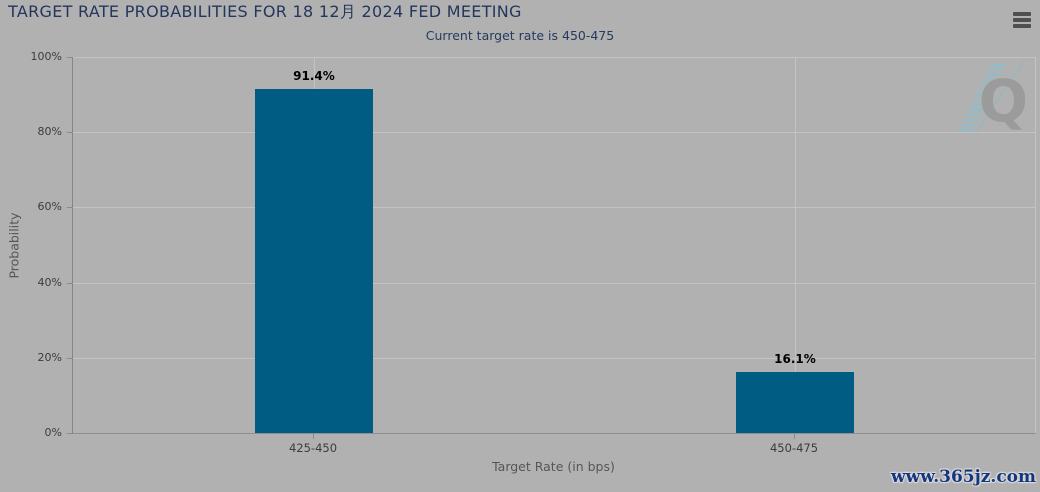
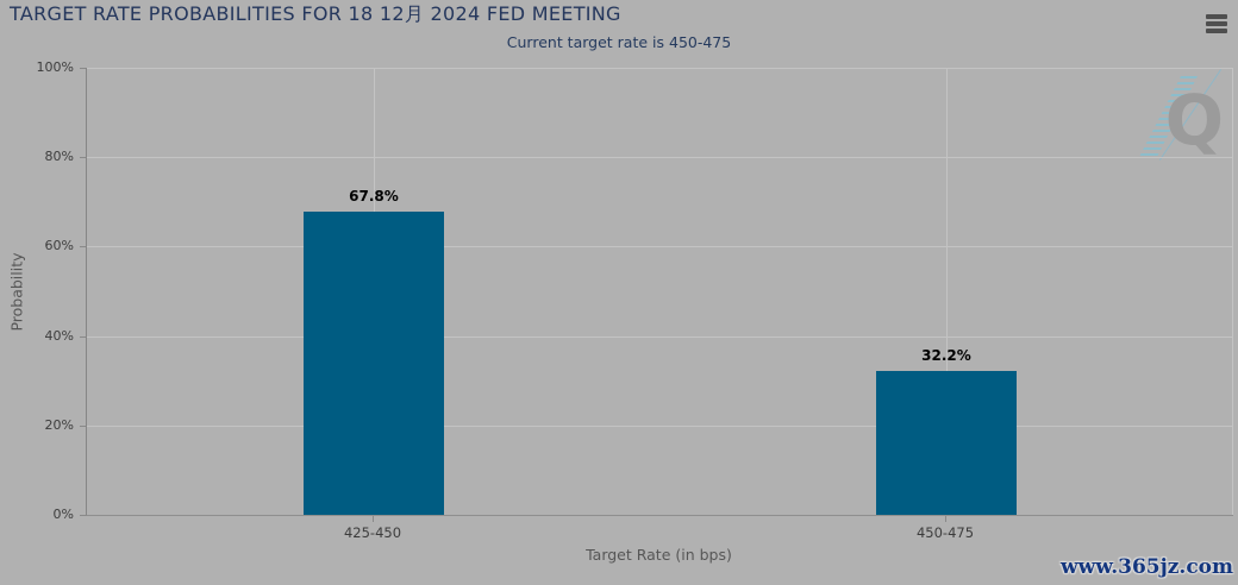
425-450: 91.4% -> 67.8%
450-475: 16.1% -> 32.2%
